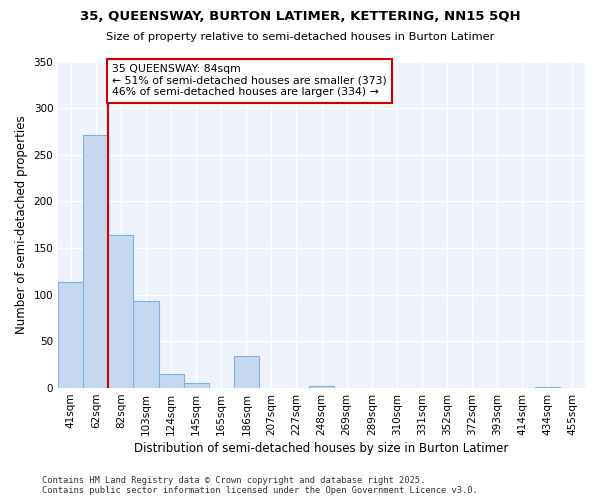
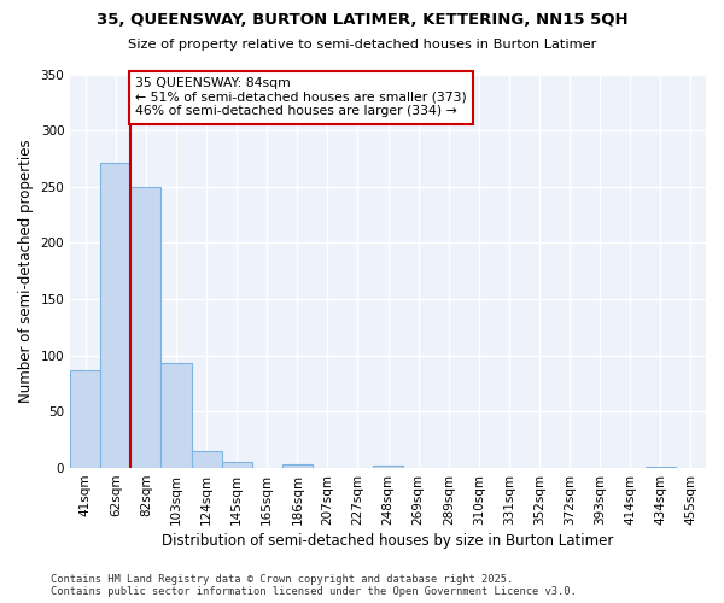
41sqm: 114 -> 87
82sqm: 164 -> 250
186sqm: 34 -> 3
